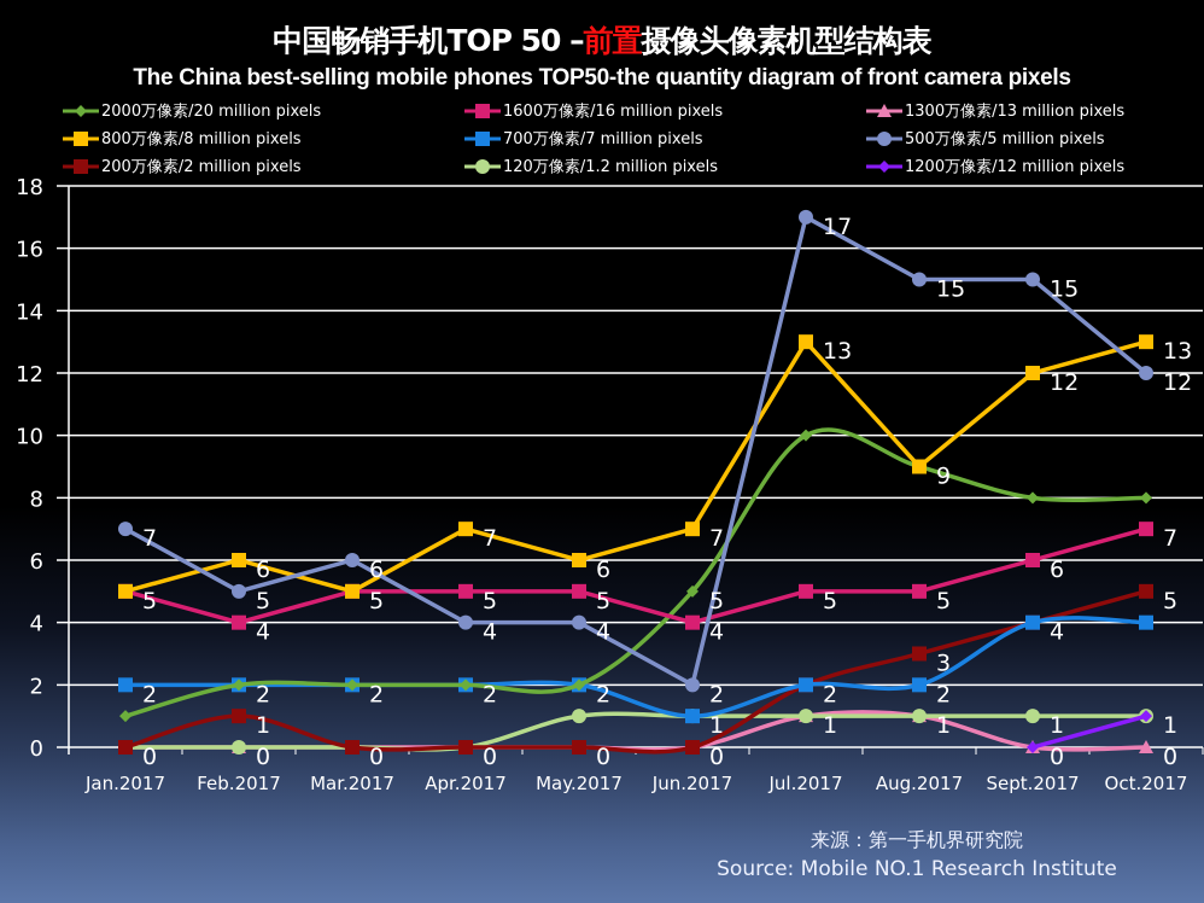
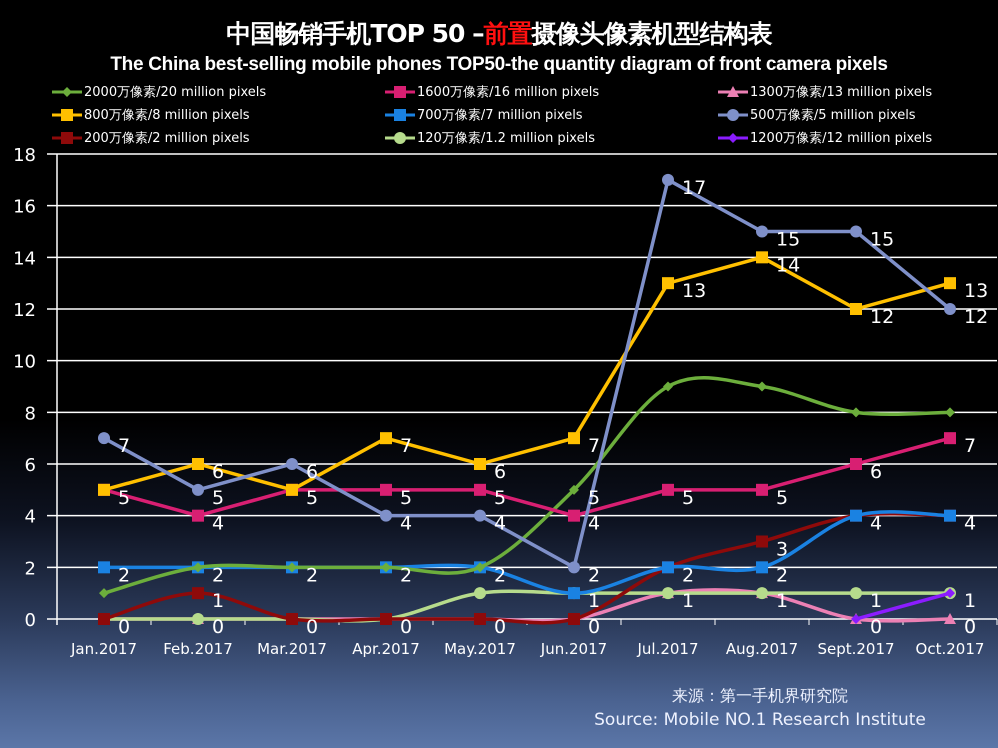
2000万像素/20 million pixels/Jul.2017: 10 -> 9
800万像素/8 million pixels/Aug.2017: 9 -> 14
200万像素/2 million pixels/Oct.2017: 5 -> 4
